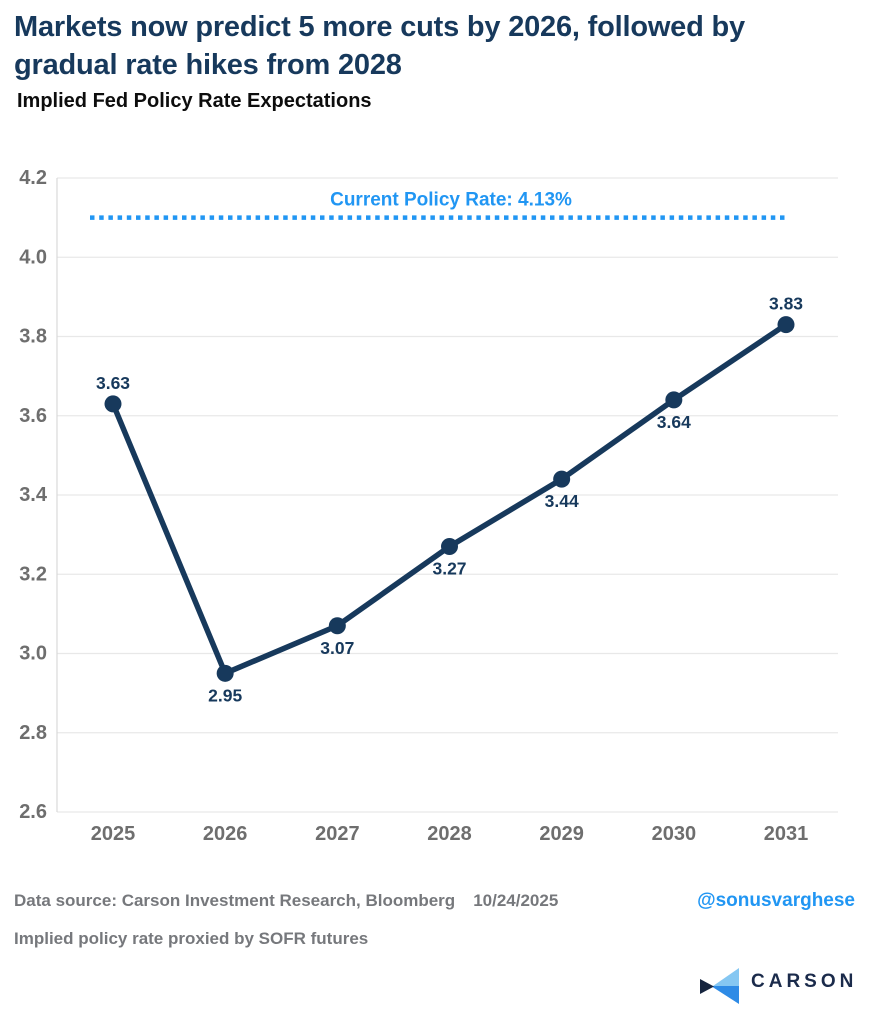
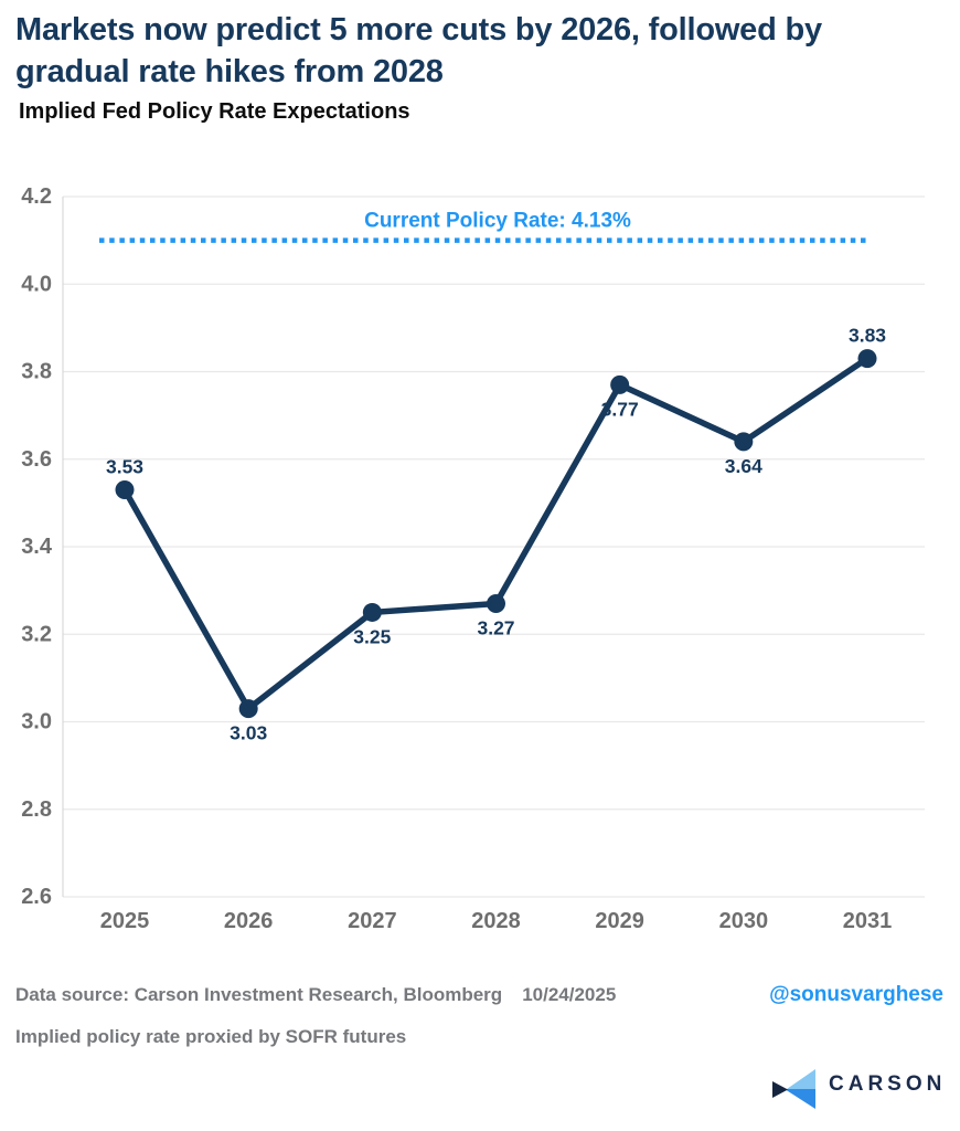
2025: 3.63 -> 3.53
2026: 2.95 -> 3.03
2027: 3.07 -> 3.25
2029: 3.44 -> 3.77
